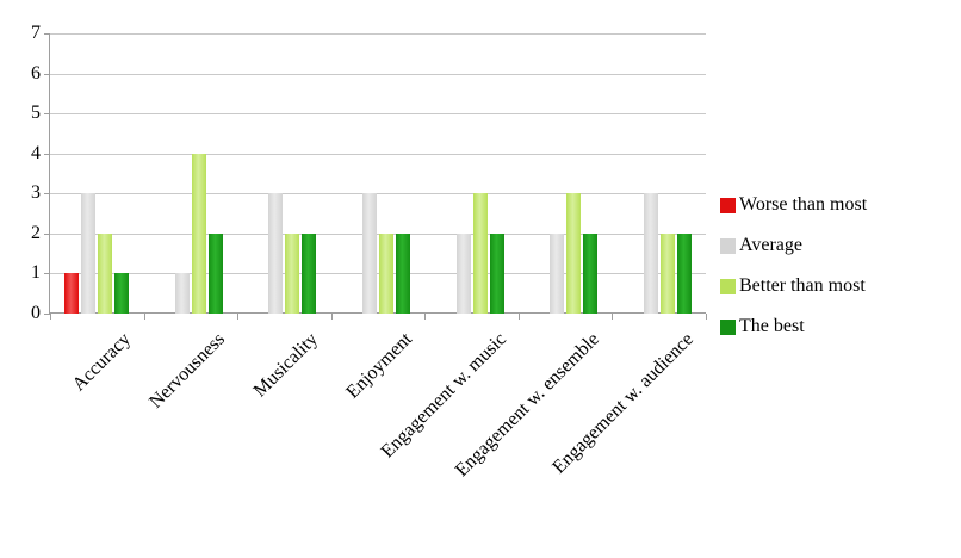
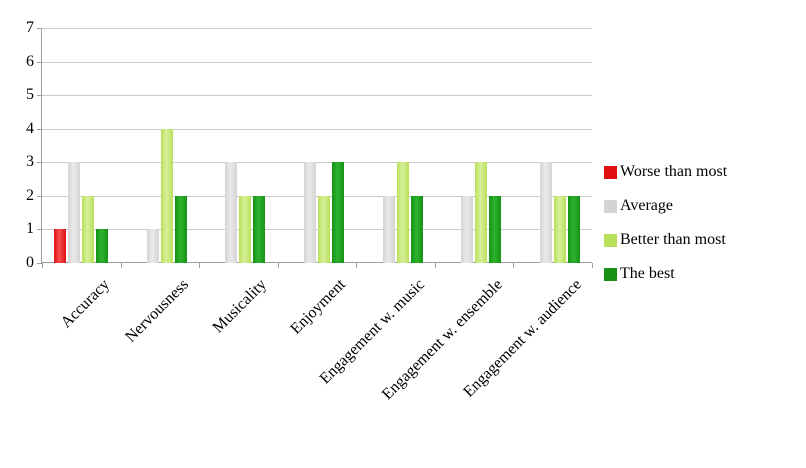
The best/Enjoyment: 2 -> 3
